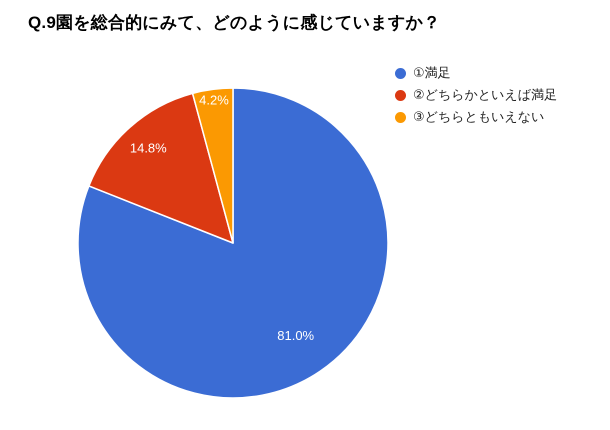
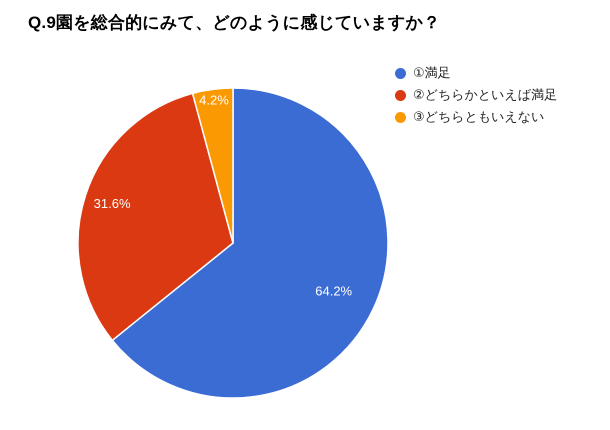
①満足: 81.0% -> 64.2%
②どちらかといえば満足: 14.8% -> 31.6%
